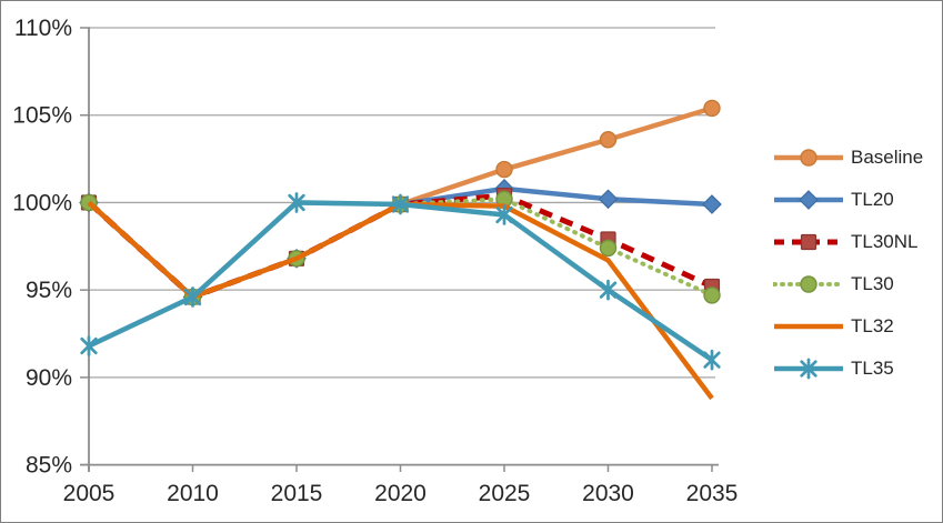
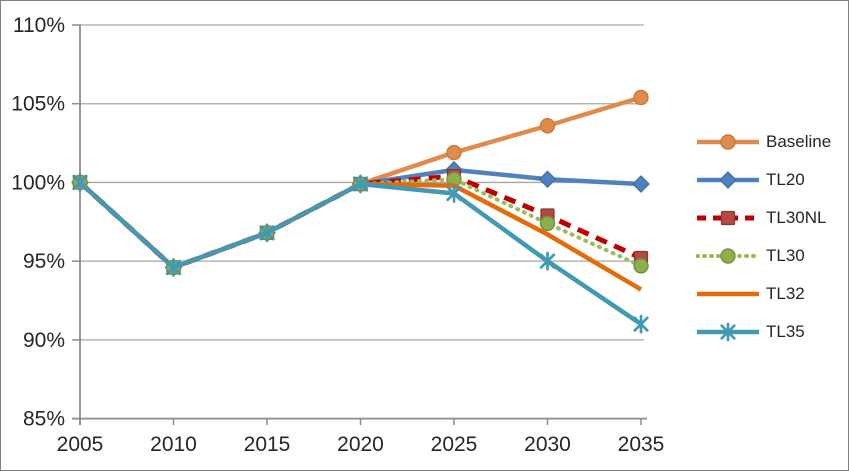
TL35/2005: 91.8% -> 100.0%
TL35/2015: 100.0% -> 96.8%
TL32/2035: 88.8% -> 93.2%
